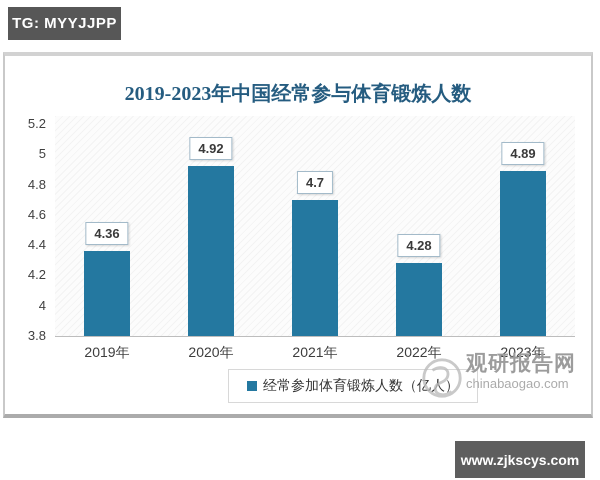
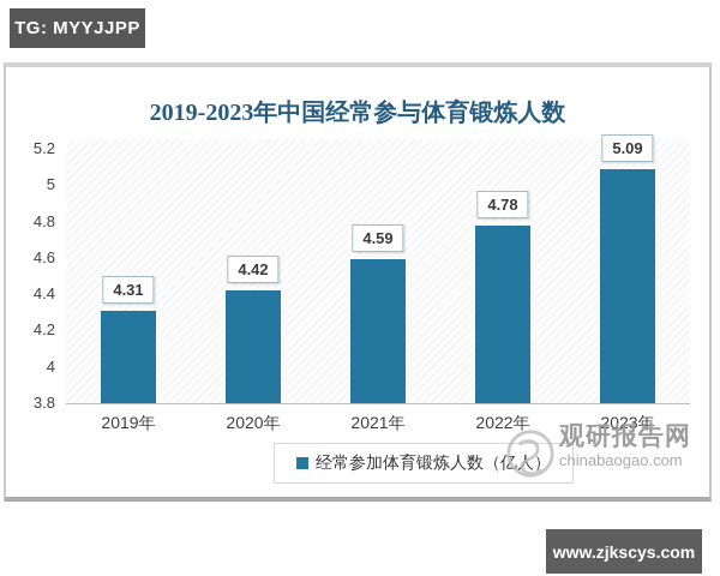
2019年: 4.36 -> 4.31
2020年: 4.92 -> 4.42
2021年: 4.7 -> 4.59
2022年: 4.28 -> 4.78
2023年: 4.89 -> 5.09
